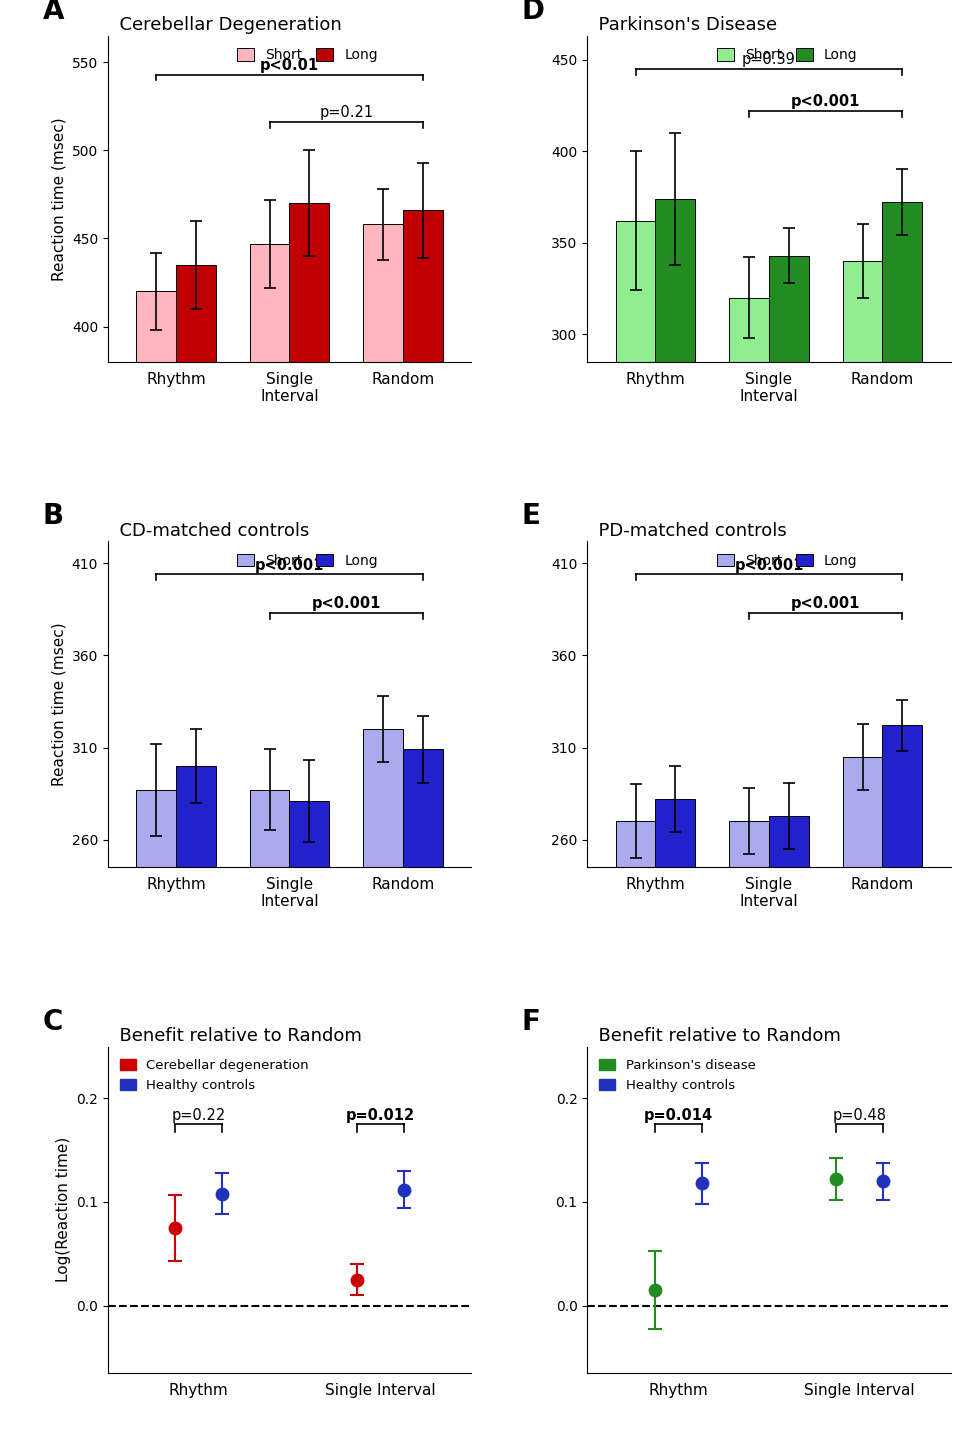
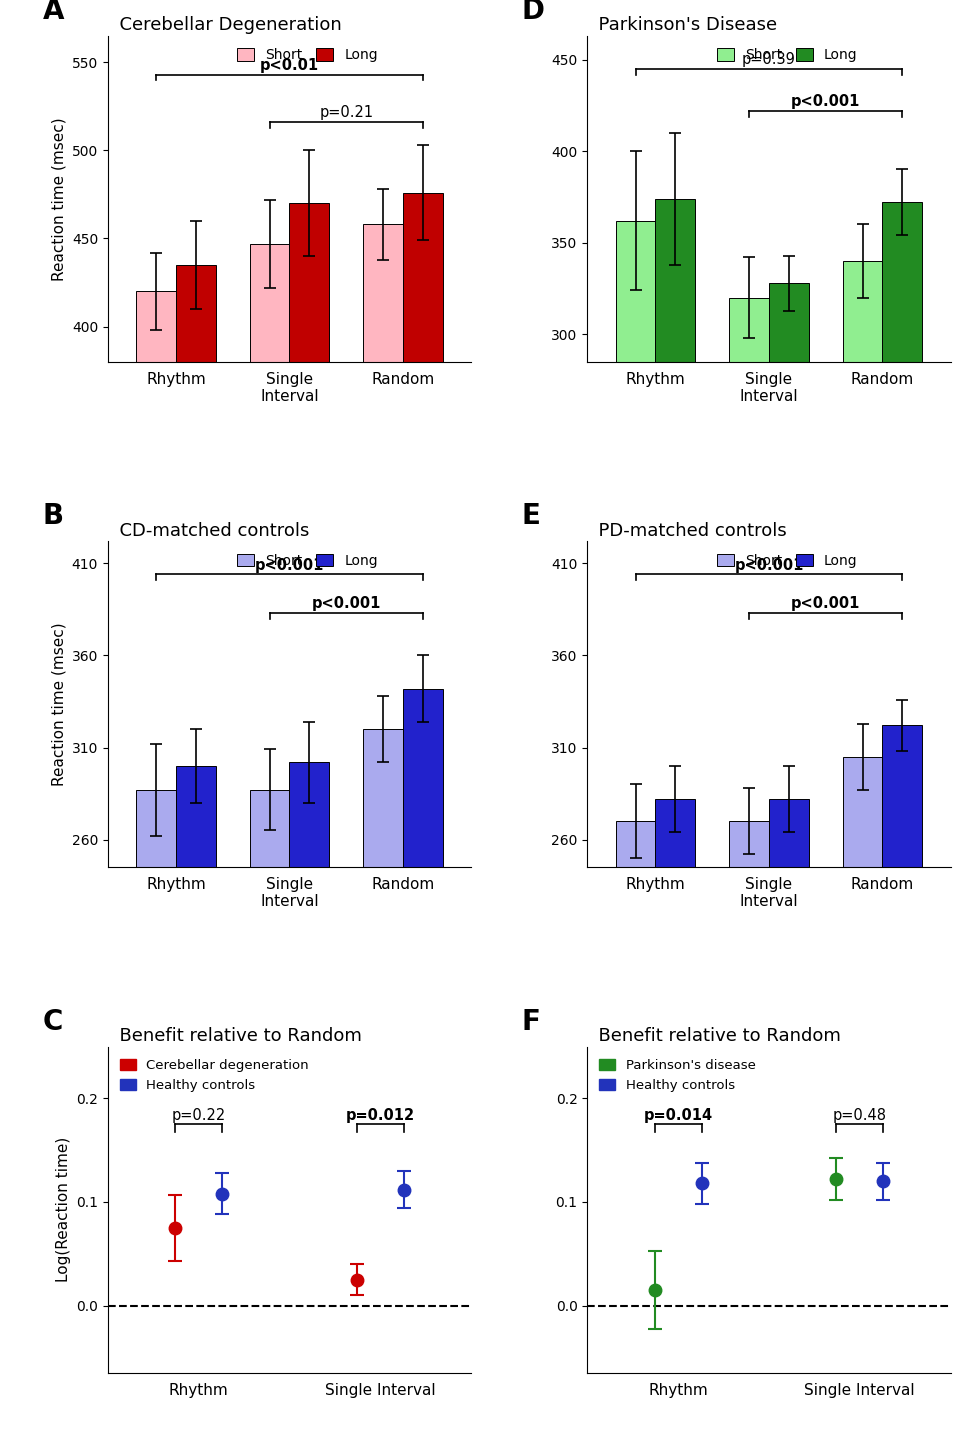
Cerebellar Degeneration/Long/Random: 466 -> 476
Parkinson's Disease/Long/Single Interval: 343 -> 328
CD-matched controls/Long/Single Interval: 281 -> 302
CD-matched controls/Long/Random: 309 -> 342
PD-matched controls/Long/Single Interval: 273 -> 282
